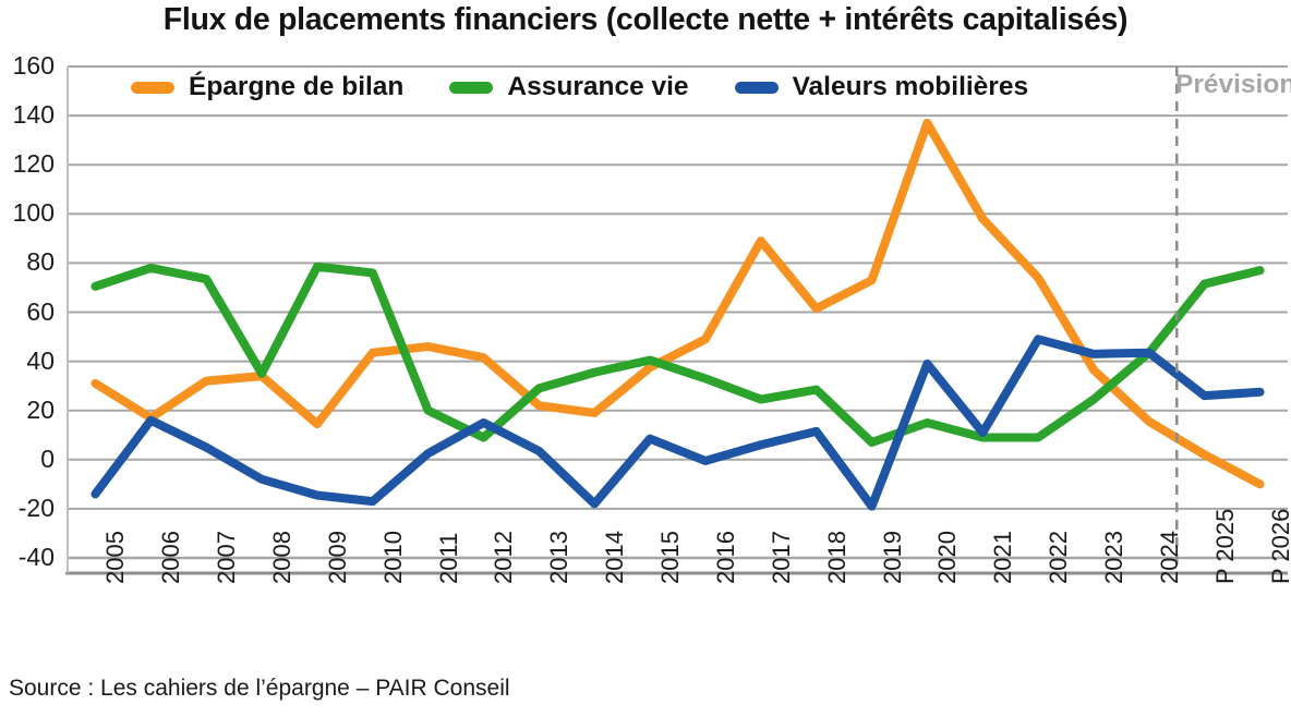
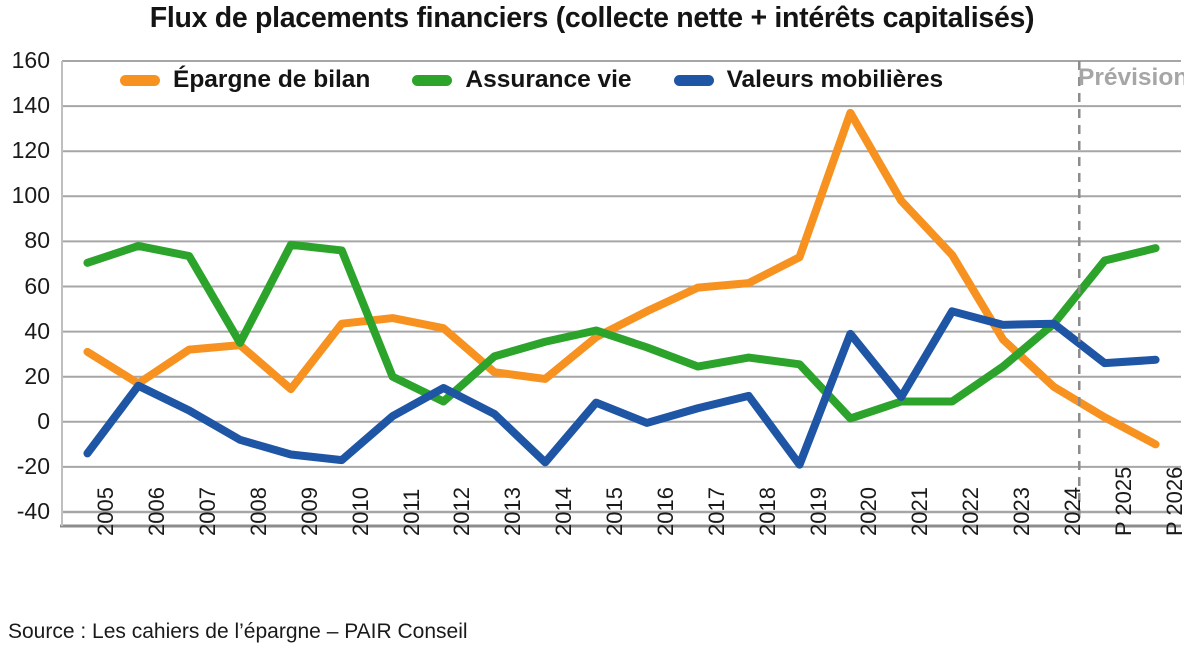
Épargne de bilan/2017: 89 -> 60
Assurance vie/2019: 7 -> 26
Assurance vie/2020: 15 -> 2
